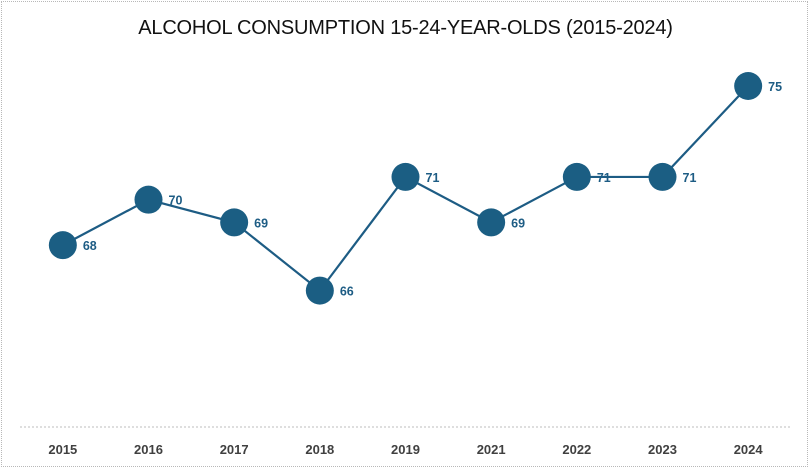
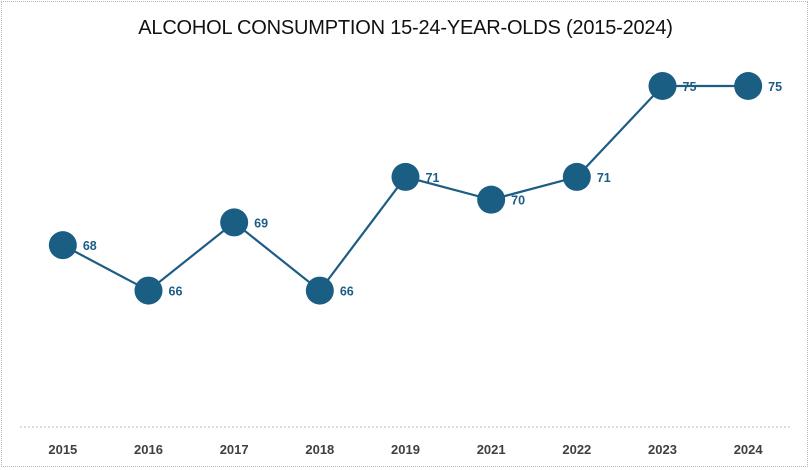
2016: 70 -> 66
2021: 69 -> 70
2023: 71 -> 75
